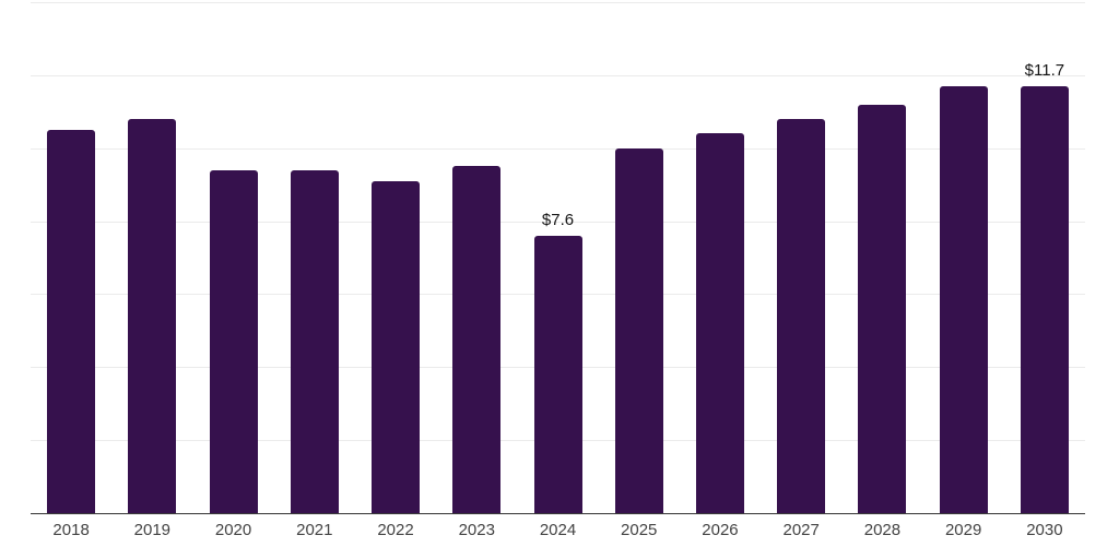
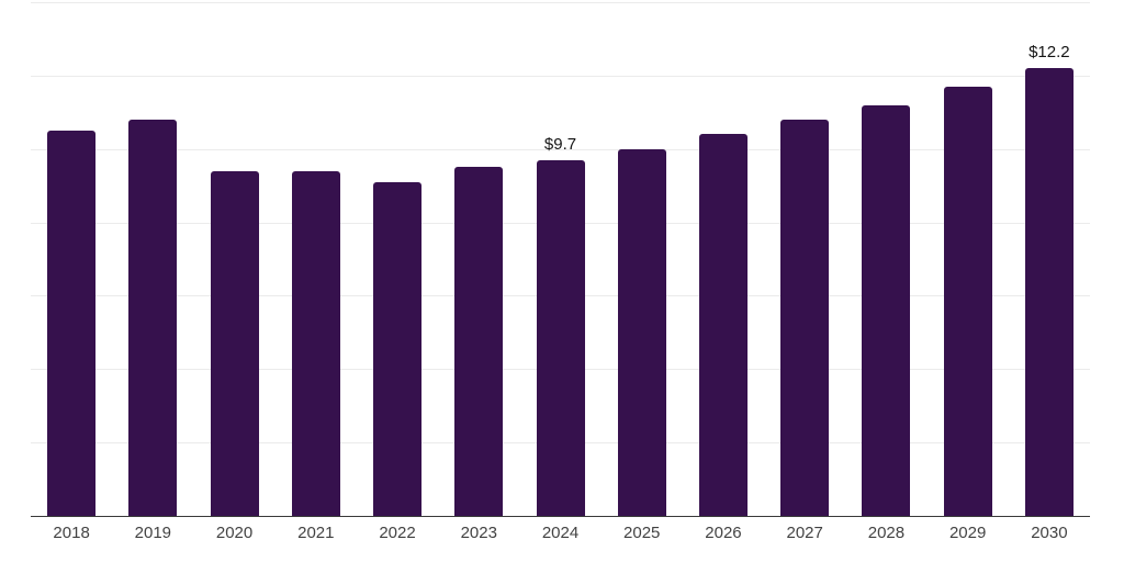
2024: $7.6 -> $9.7
2030: $11.7 -> $12.2
